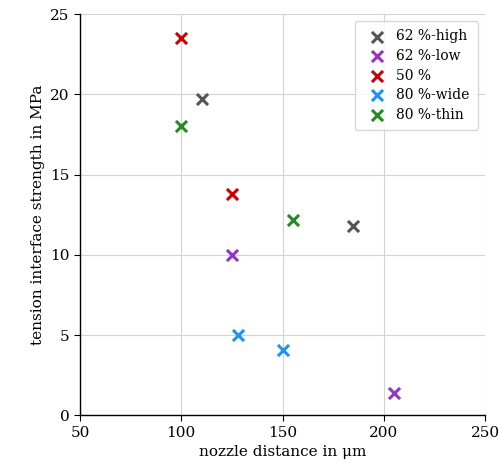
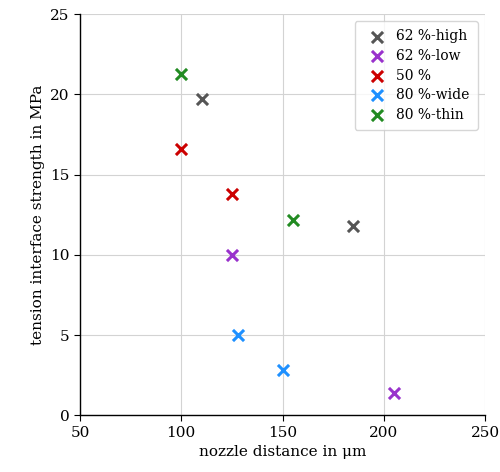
50 %/100: 23.5 -> 16.6
80 %-thin/100: 18.0 -> 21.3
80 %-wide/150: 4.1 -> 2.8
